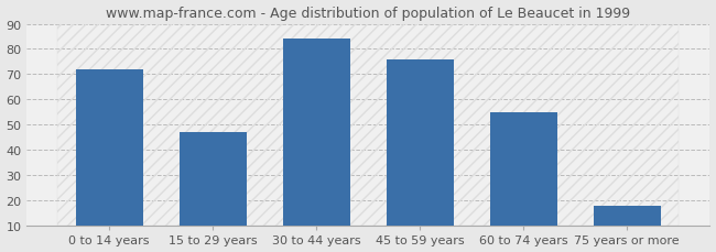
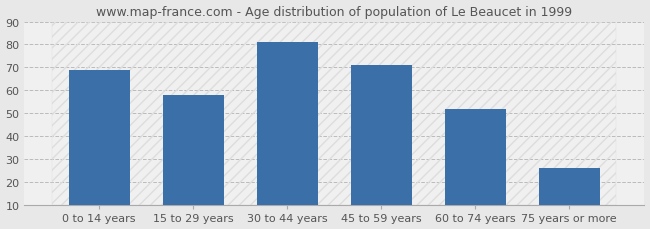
0 to 14 years: 72 -> 69
15 to 29 years: 47 -> 58
30 to 44 years: 84 -> 81
45 to 59 years: 76 -> 71
60 to 74 years: 55 -> 52
75 years or more: 18 -> 26
